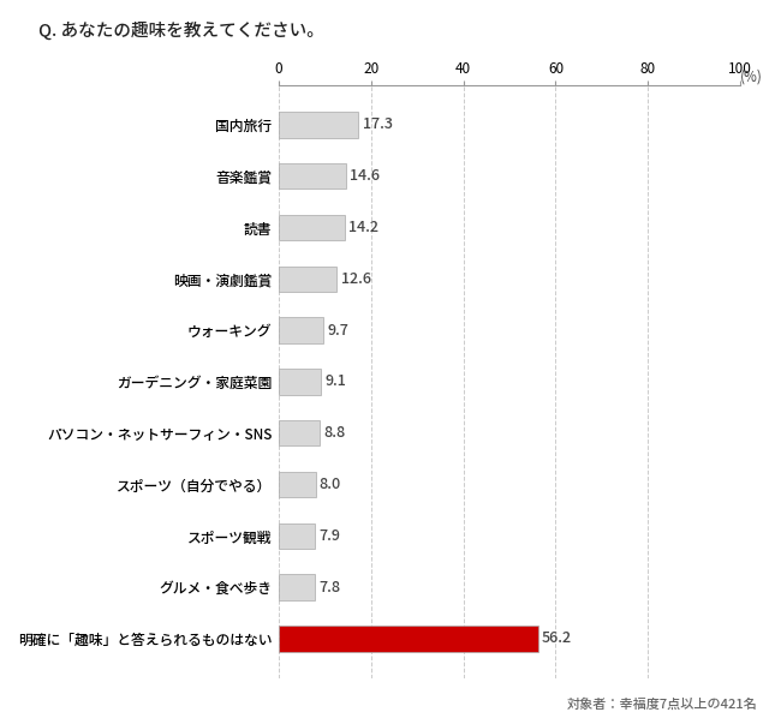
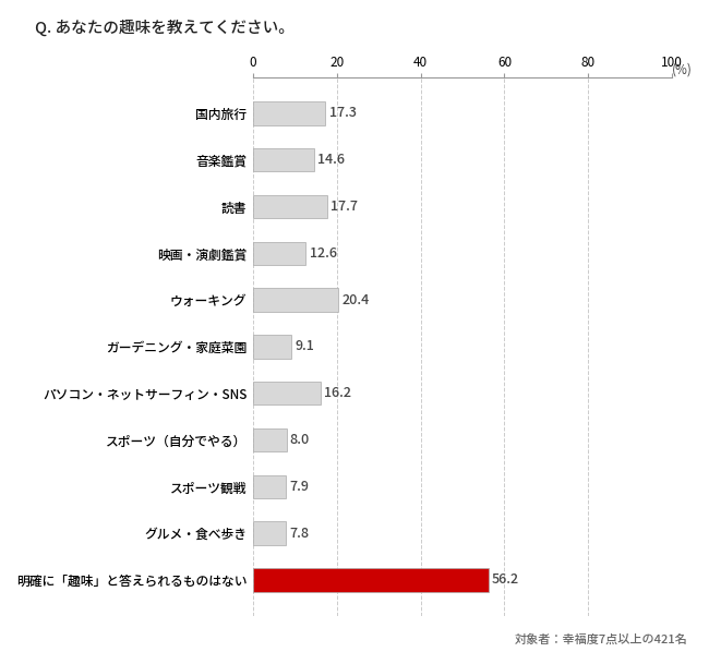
読書: 14.2 -> 17.7
ウォーキング: 9.7 -> 20.4
パソコン・ネットサーフィン・SNS: 8.8 -> 16.2
